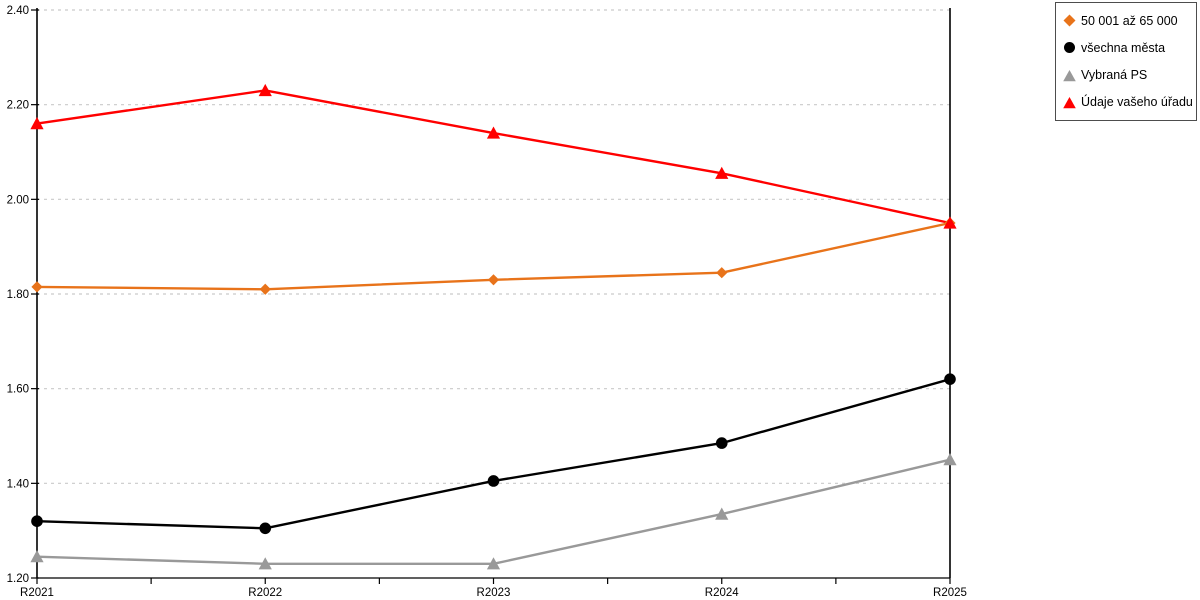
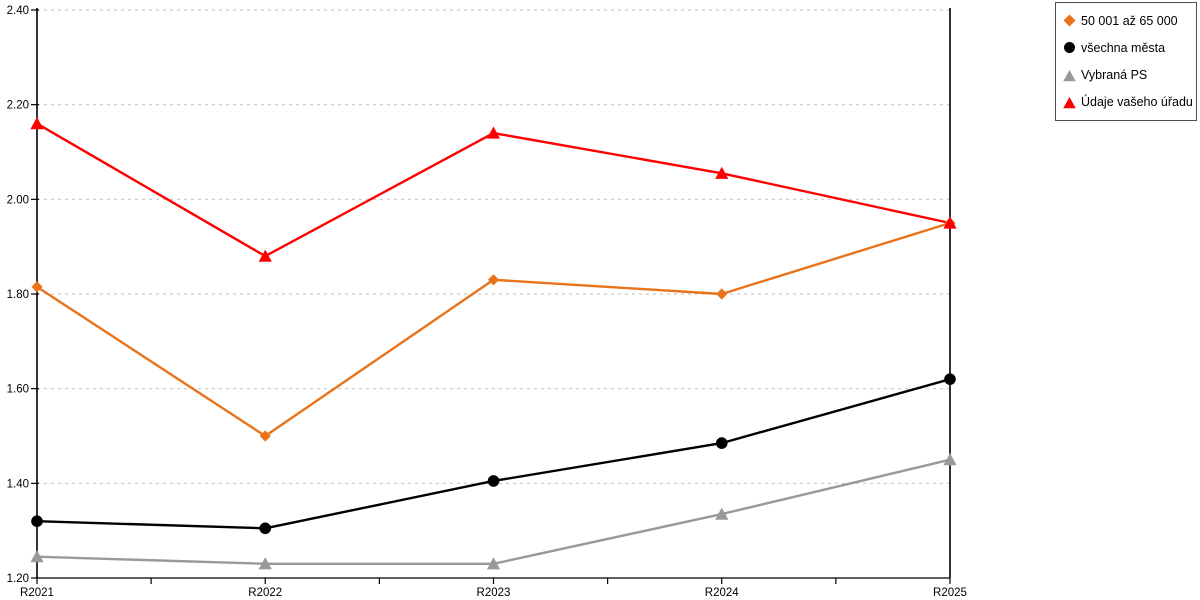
50 001 až 65 000/R2022: 1.81 -> 1.50
Údaje vašeho úřadu/R2022: 2.23 -> 1.88
50 001 až 65 000/R2024: 1.84 -> 1.80
